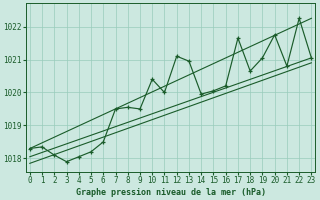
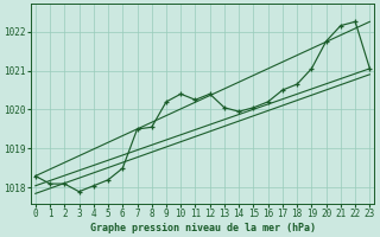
1: 1018.35 -> 1018.10
9: 1019.50 -> 1020.20
11: 1020.00 -> 1020.25
12: 1021.10 -> 1020.40
13: 1020.95 -> 1020.05
17: 1021.65 -> 1020.50
21: 1020.80 -> 1022.15
